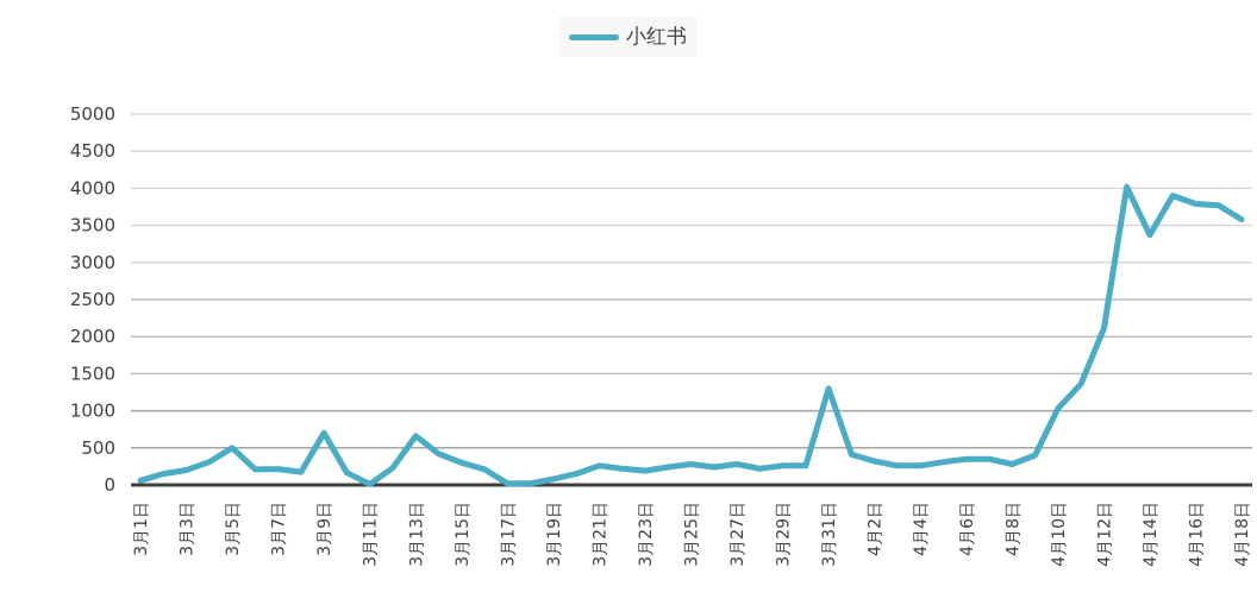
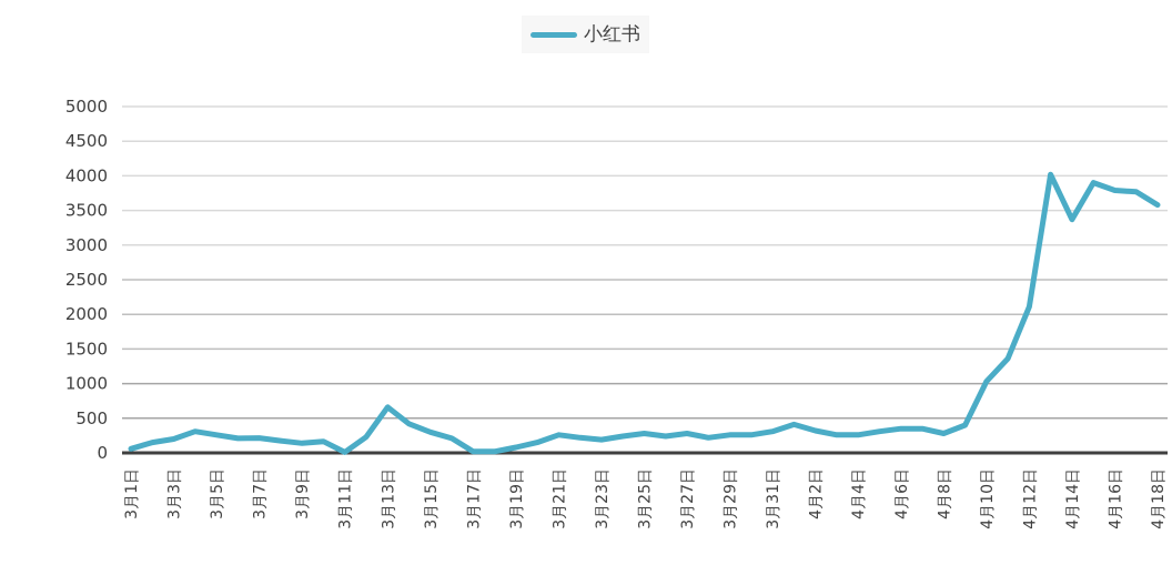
3月5日: 500 -> 300
3月9日: 700 -> 100
3月31日: 1300 -> 300
